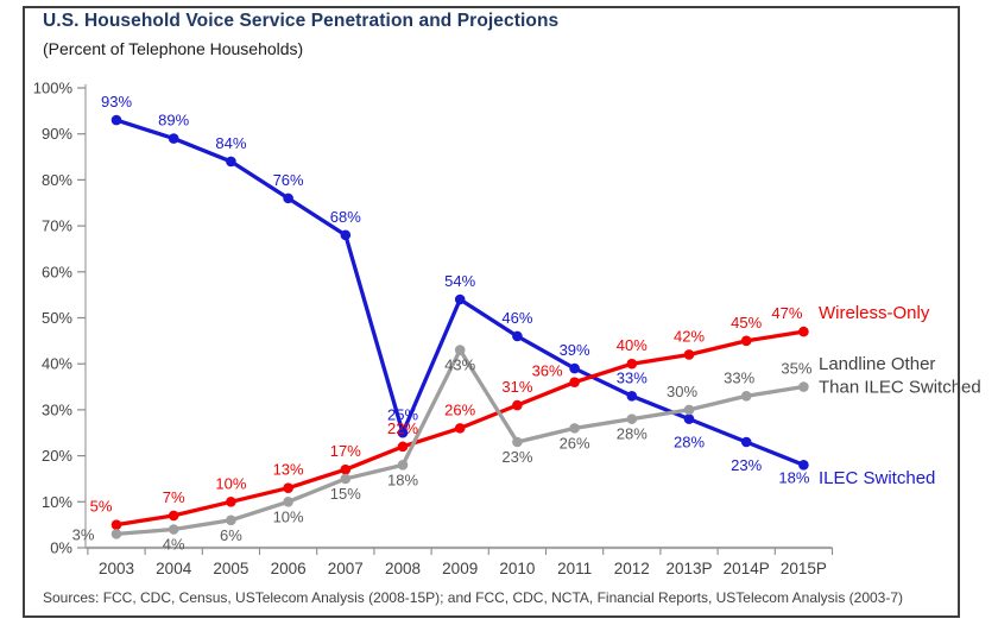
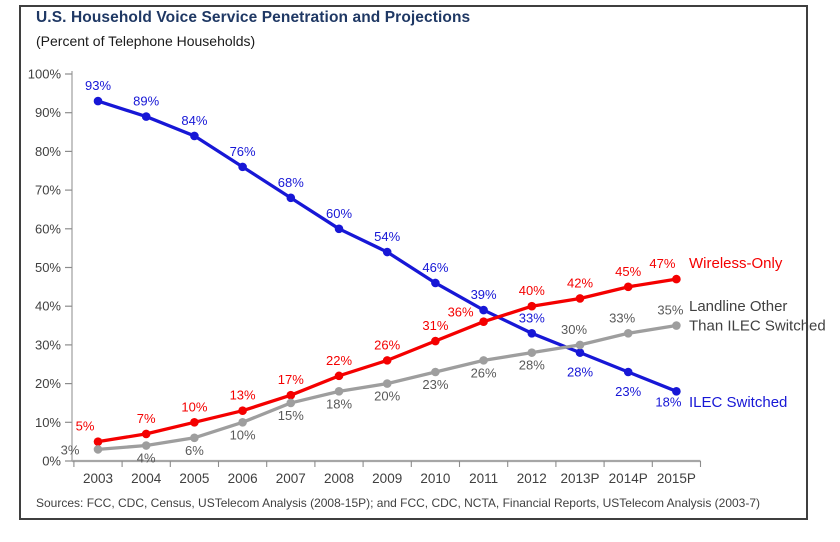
ILEC Switched/2008: 25% -> 60%
Landline Other Than ILEC Switched/2009: 43% -> 20%
